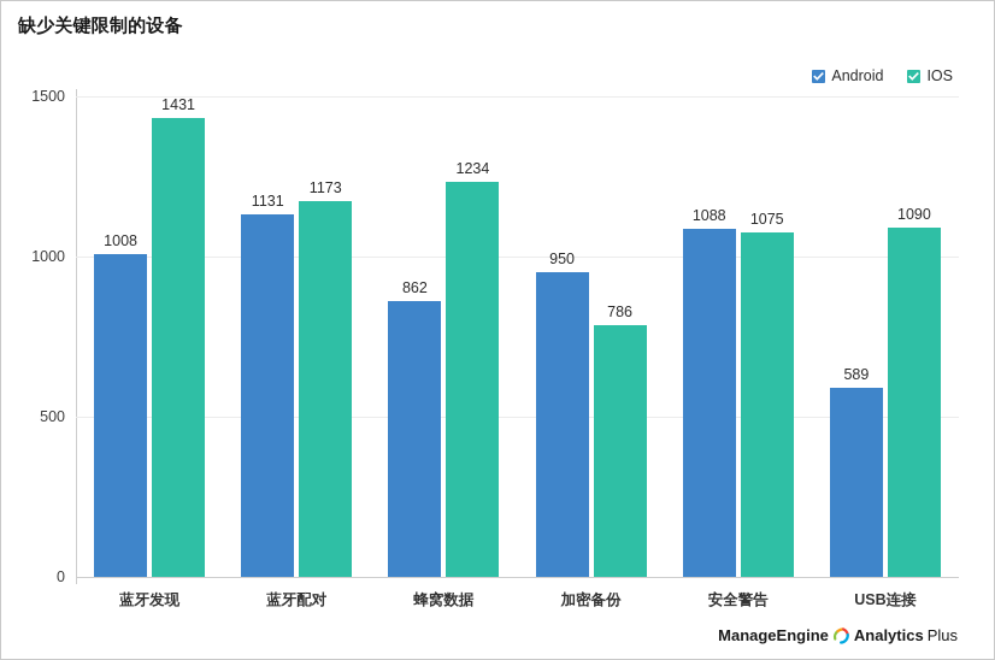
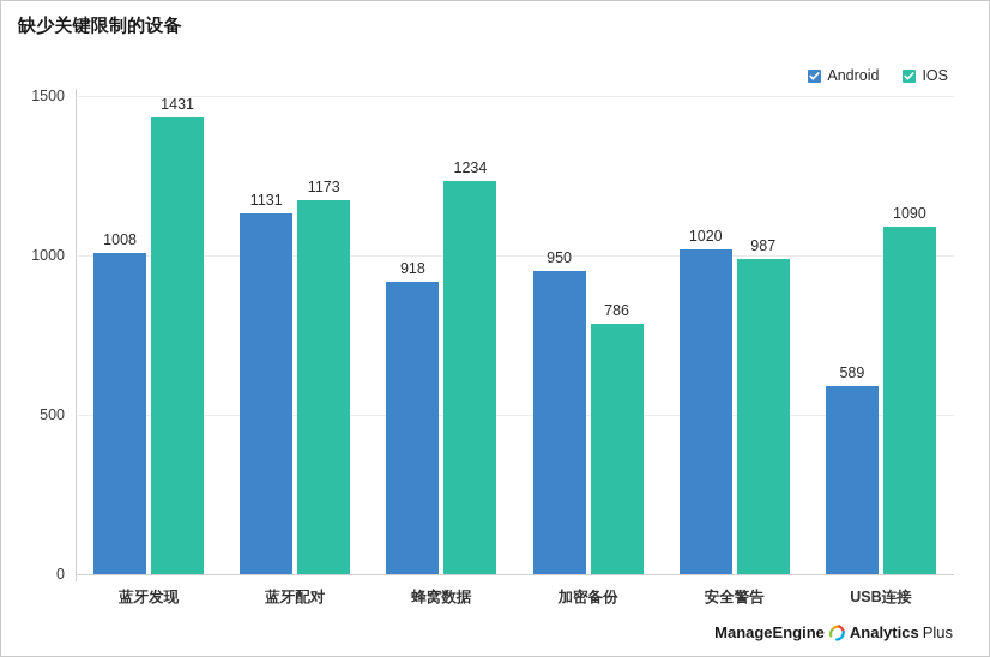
Android/蜂窝数据: 862 -> 918
Android/安全警告: 1088 -> 1020
IOS/安全警告: 1075 -> 987
